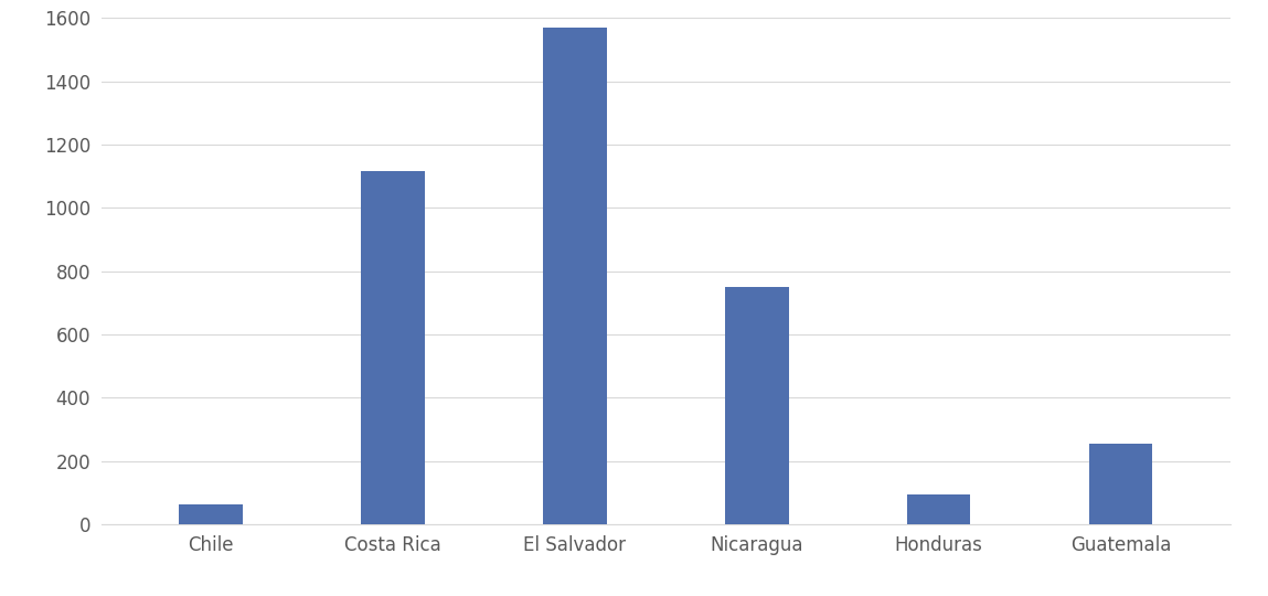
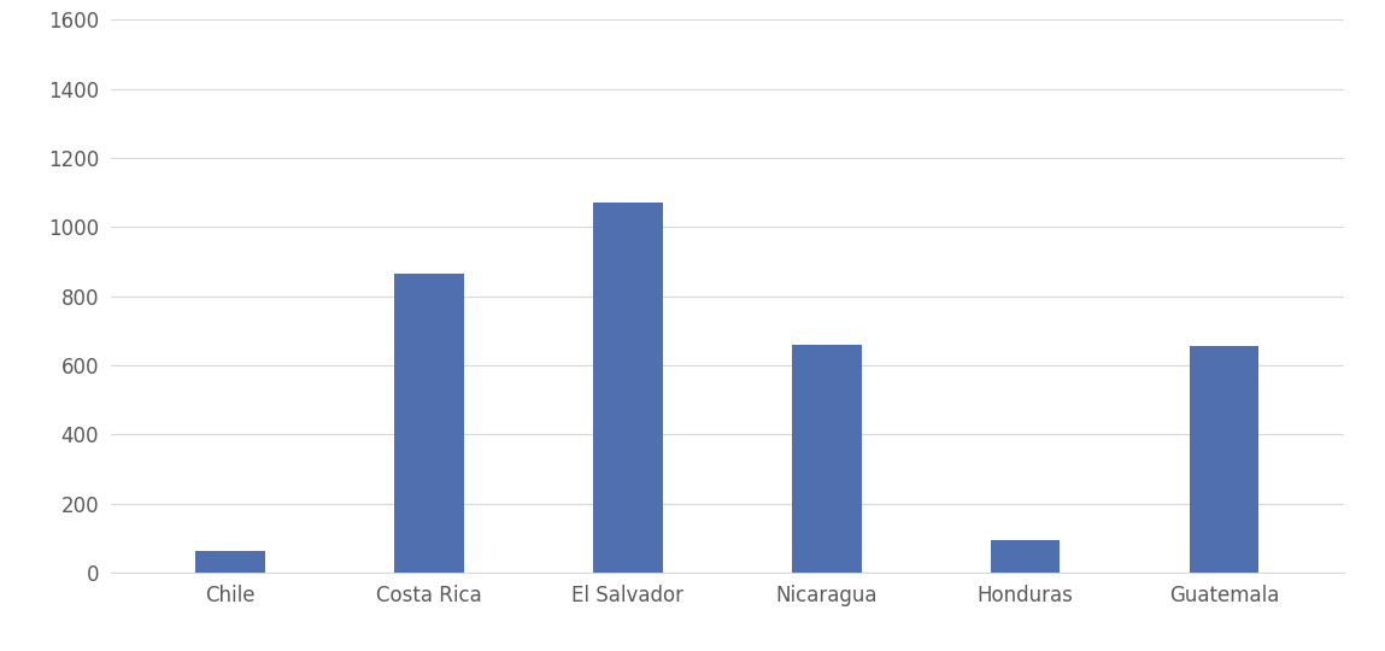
Costa Rica: 1115 -> 865
El Salvador: 1570 -> 1070
Nicaragua: 750 -> 660
Guatemala: 255 -> 655
